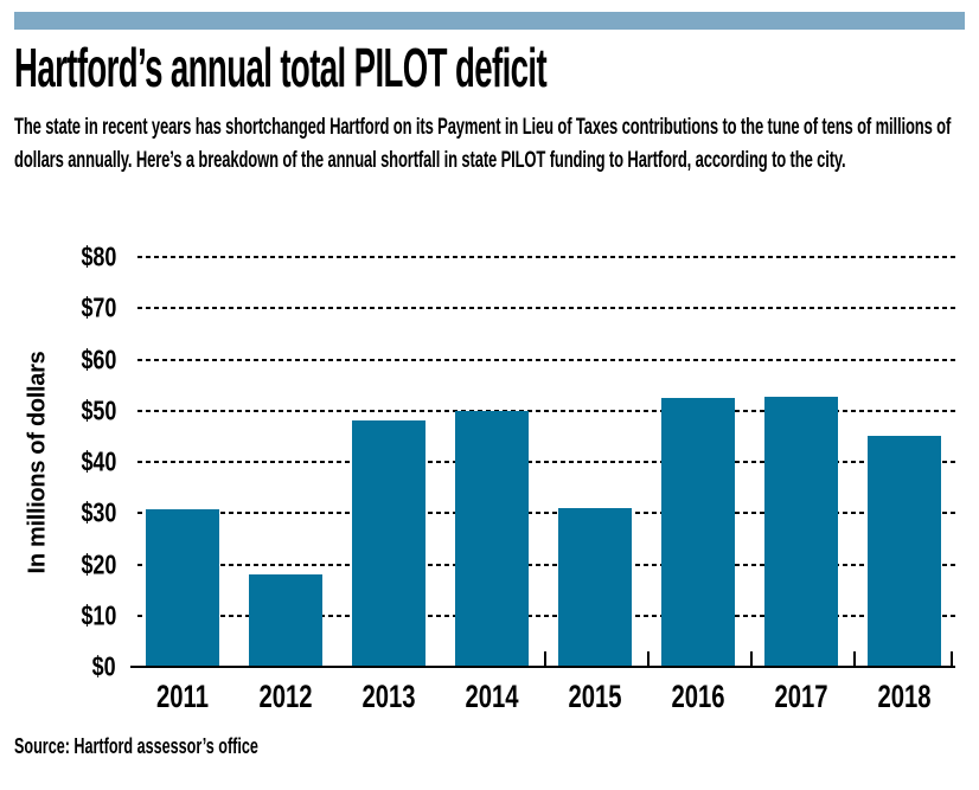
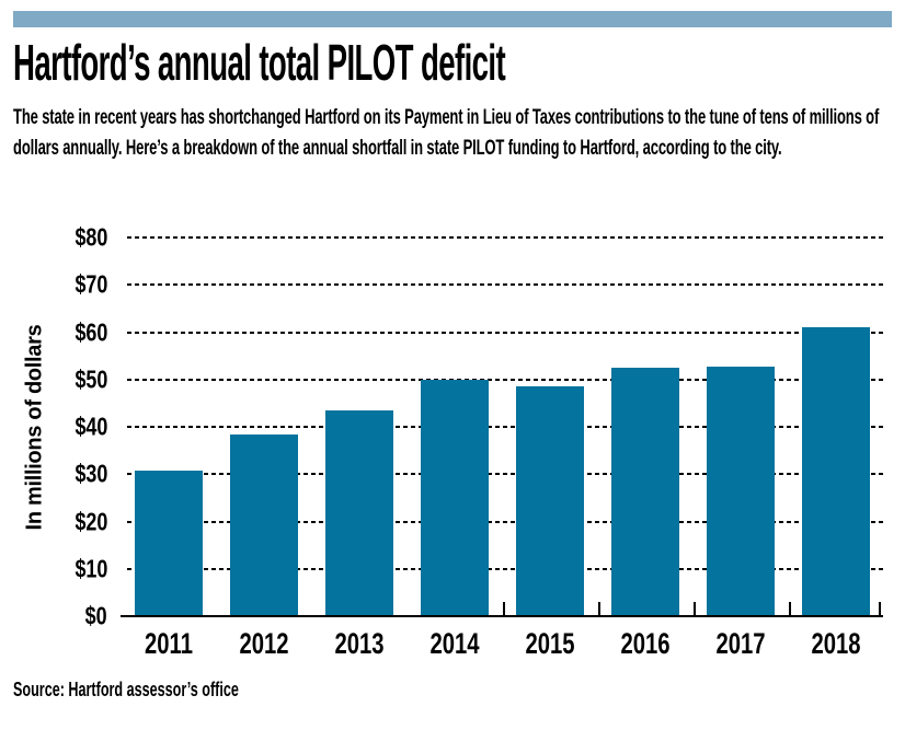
2012: $18 -> $38
2013: $48 -> $44
2015: $31 -> $48
2018: $45 -> $61
